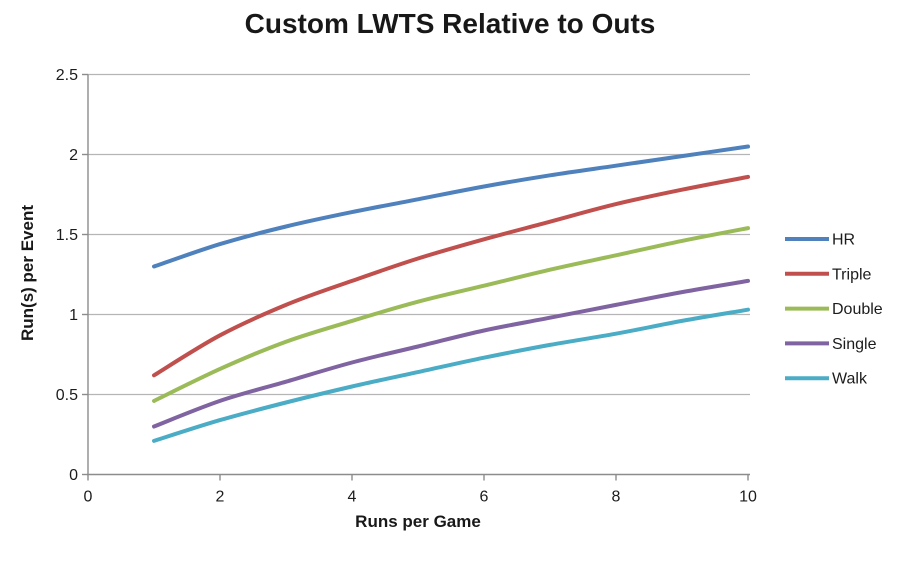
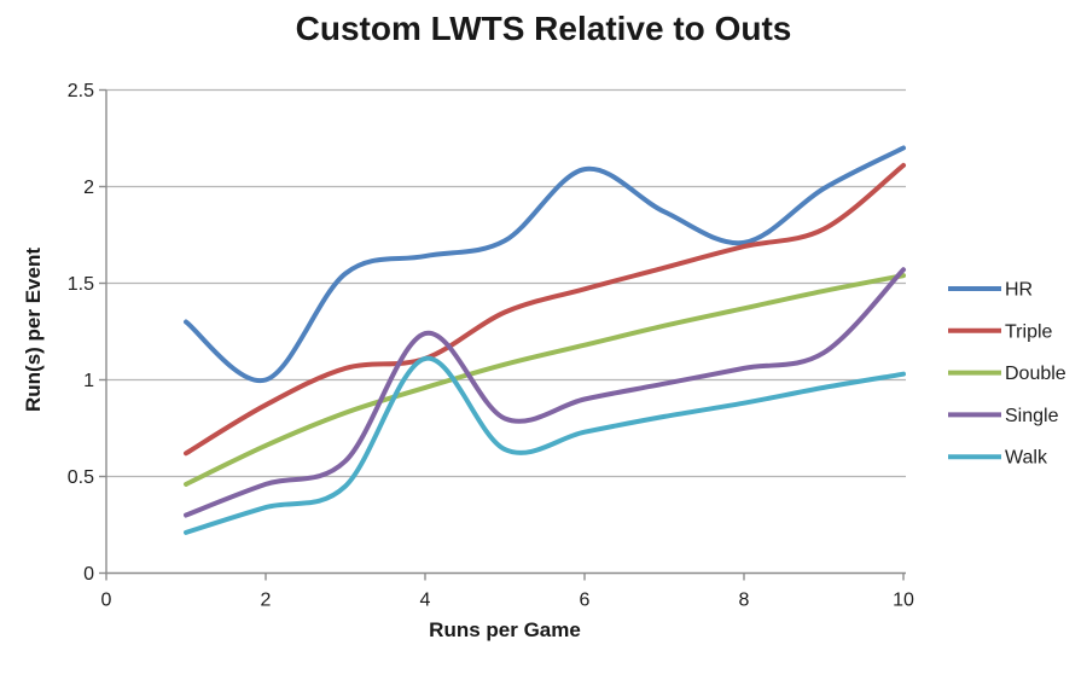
HR/2: 1.44 -> 1.00
Triple/4: 1.21 -> 1.11
Single/4: 0.70 -> 1.24
Walk/4: 0.55 -> 1.11
HR/6: 1.80 -> 2.09
HR/8: 1.93 -> 1.71
HR/10: 2.05 -> 2.20
Triple/10: 1.86 -> 2.11
Single/10: 1.21 -> 1.57
